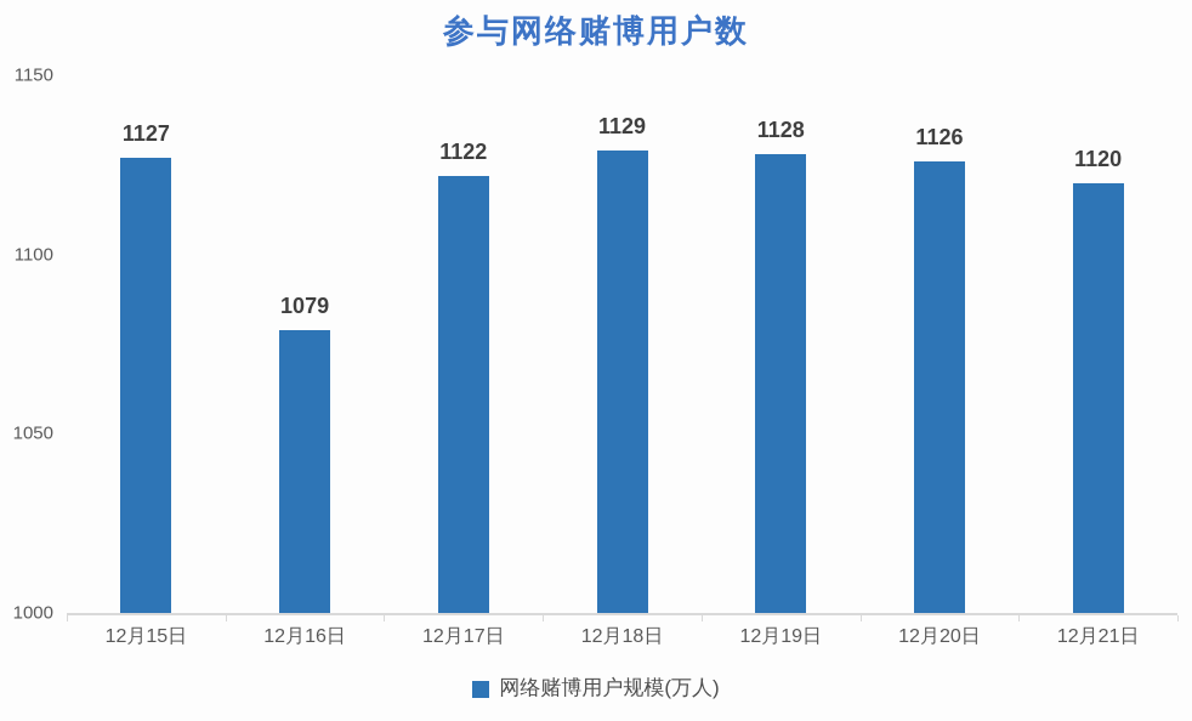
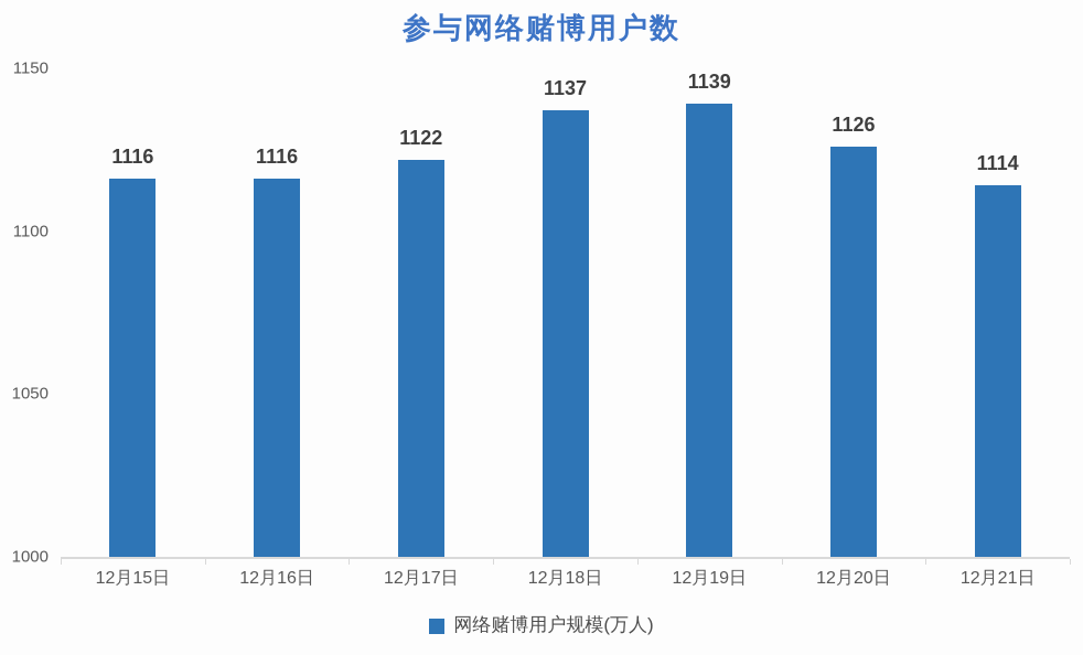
12月15日: 1127 -> 1116
12月16日: 1079 -> 1116
12月18日: 1129 -> 1137
12月19日: 1128 -> 1139
12月21日: 1120 -> 1114
